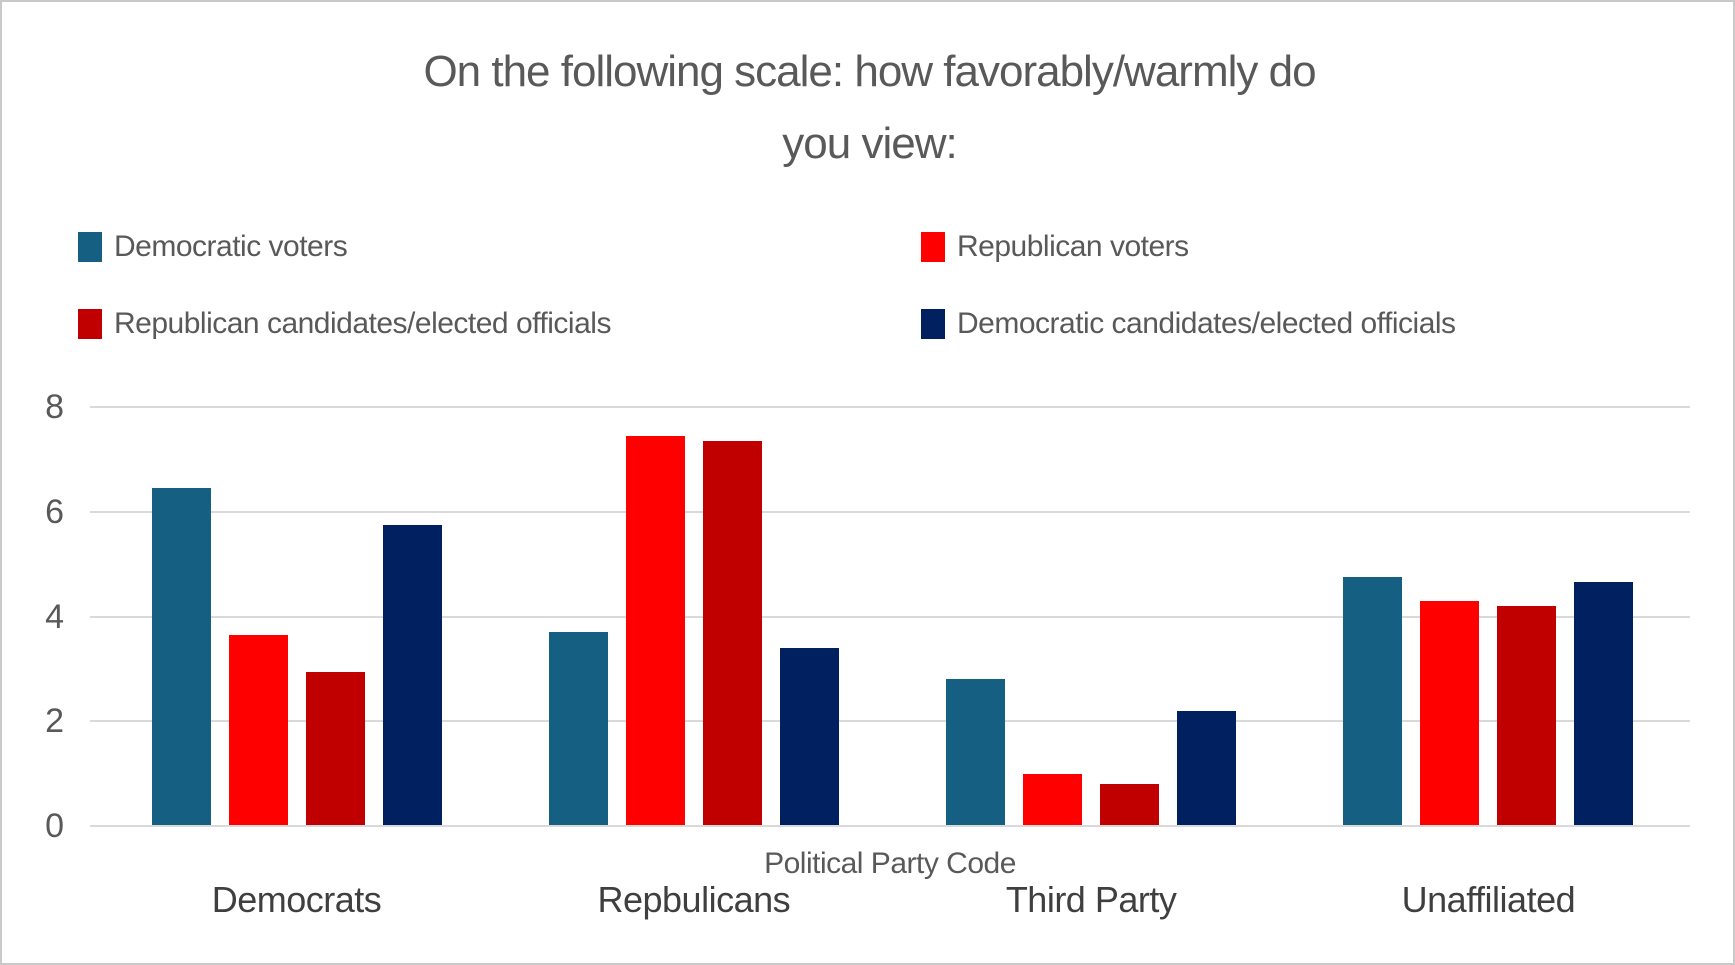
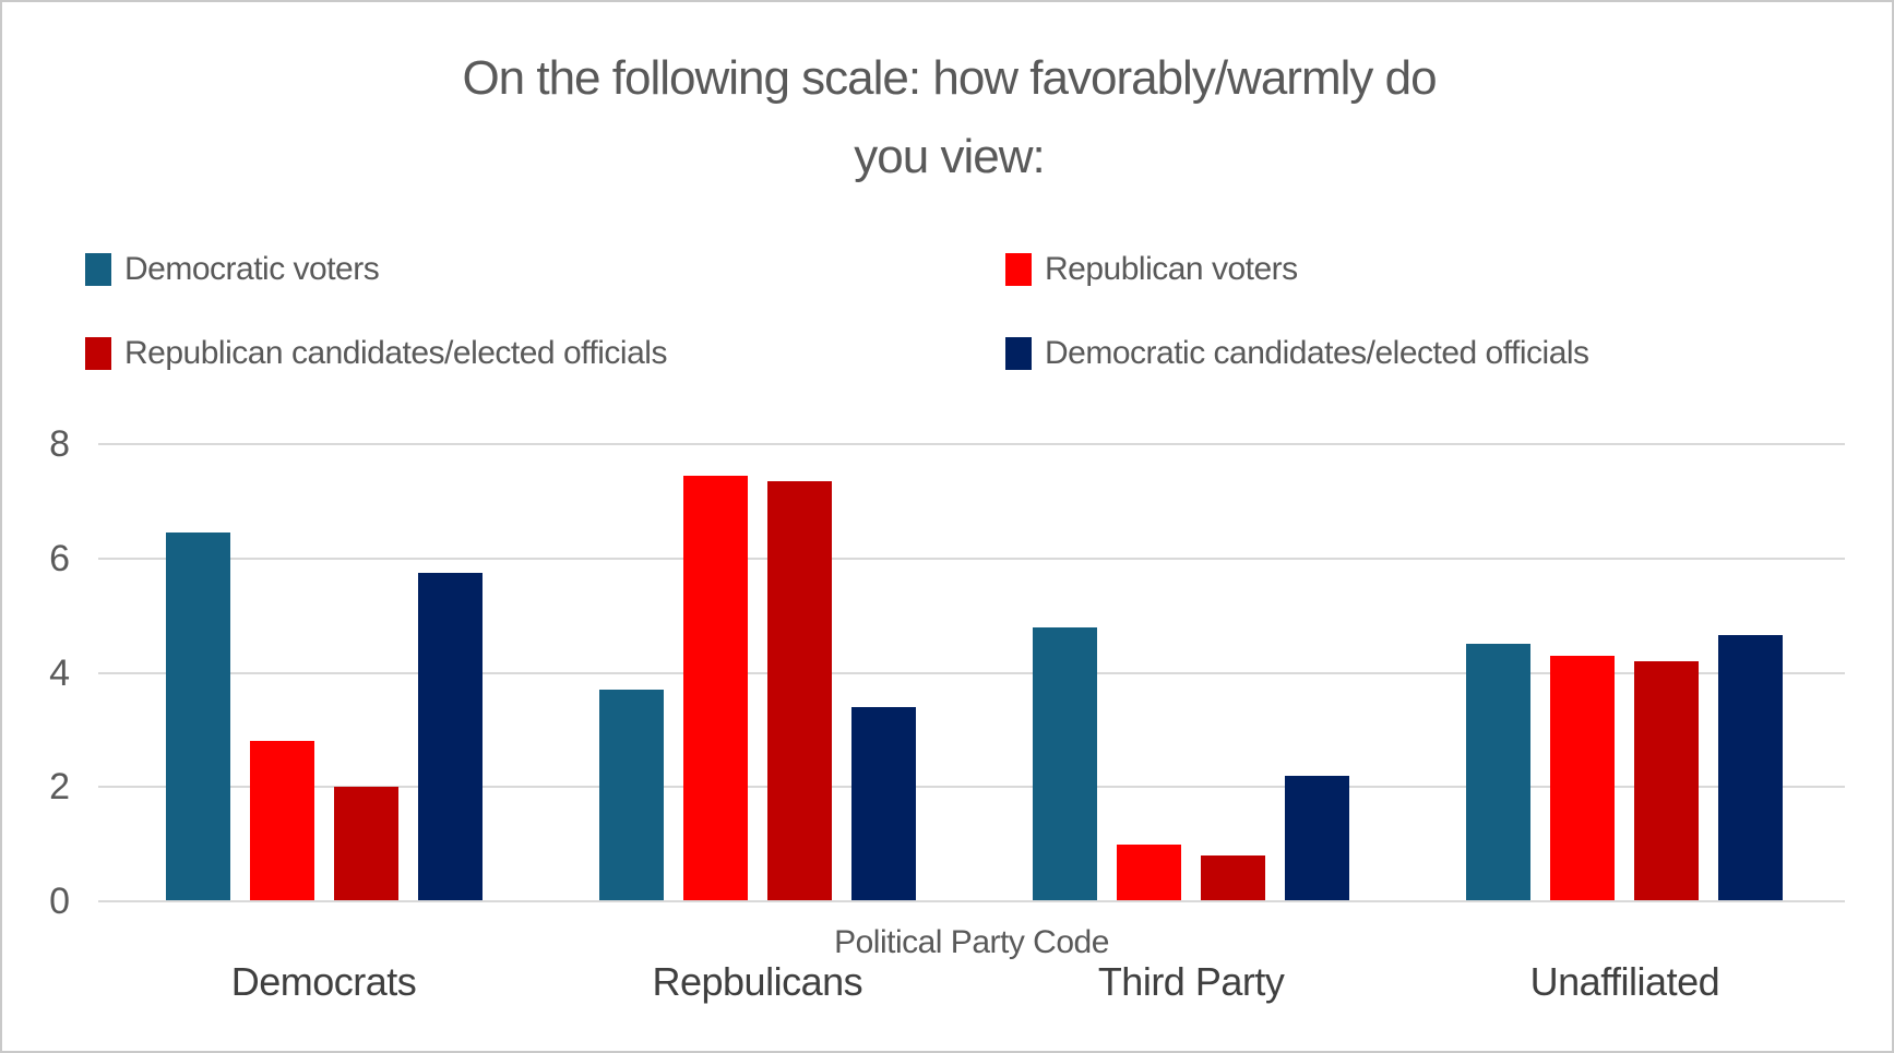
Republican voters/Democrats: 3.6 -> 2.8
Republican candidates/elected officials/Democrats: 3.0 -> 2.0
Democratic voters/Third Party: 2.8 -> 4.8
Democratic voters/Unaffiliated: 4.8 -> 4.5
